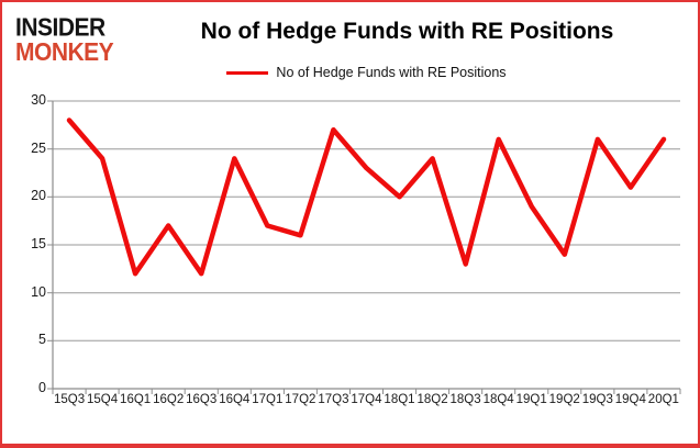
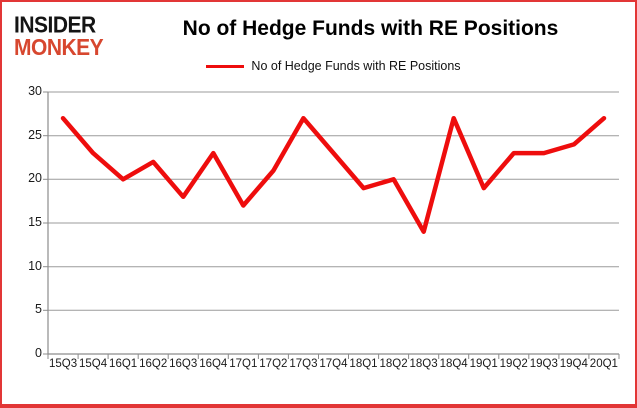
15Q3: 28 -> 27
15Q4: 24 -> 23
16Q1: 12 -> 20
16Q2: 17 -> 22
16Q3: 12 -> 18
16Q4: 24 -> 23
17Q2: 16 -> 21
18Q1: 20 -> 19
18Q2: 24 -> 20
18Q3: 13 -> 14
18Q4: 26 -> 27
19Q2: 14 -> 23
19Q3: 26 -> 23
19Q4: 21 -> 24
20Q1: 26 -> 27
